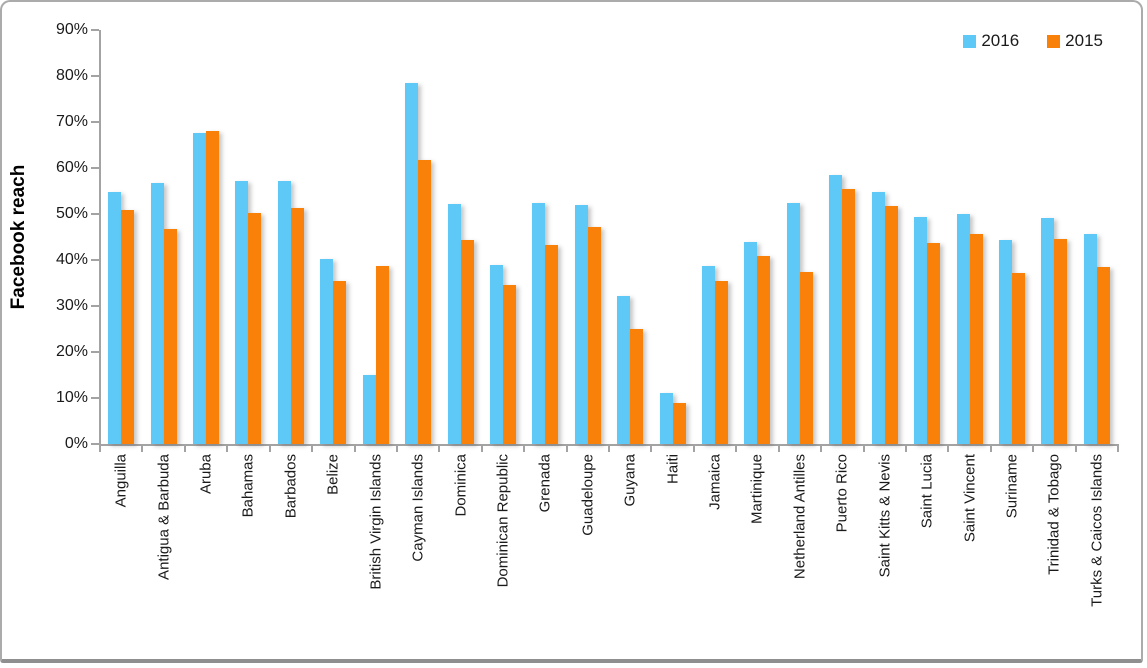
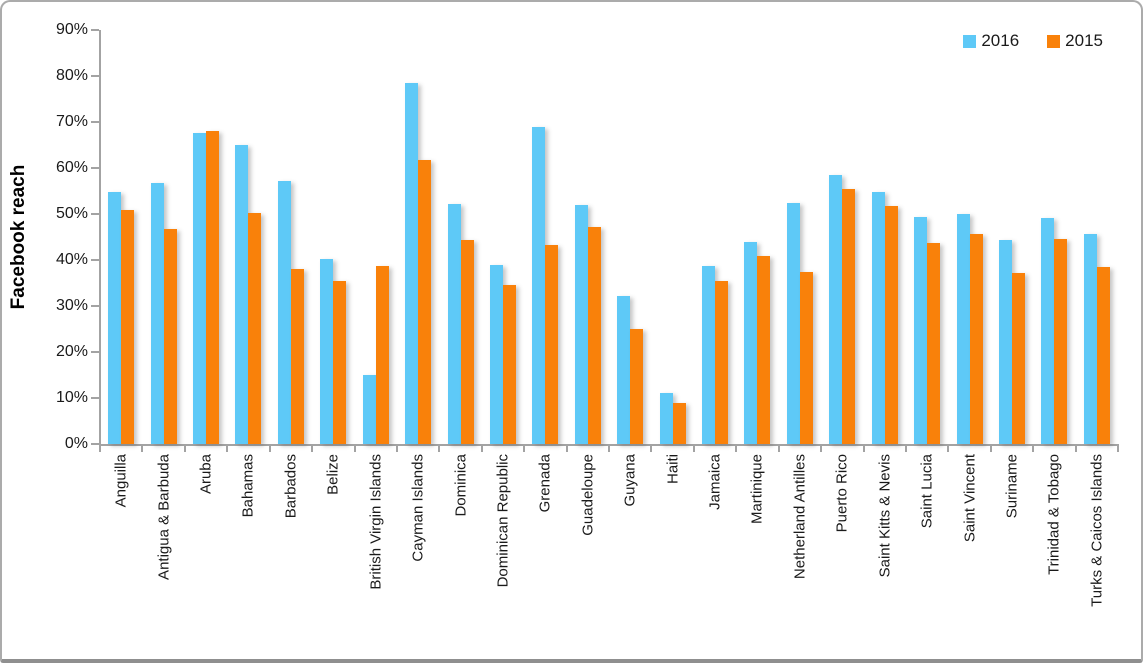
2016/Bahamas: 57% -> 65%
2015/Barbados: 51% -> 38%
2016/Grenada: 52% -> 69%
